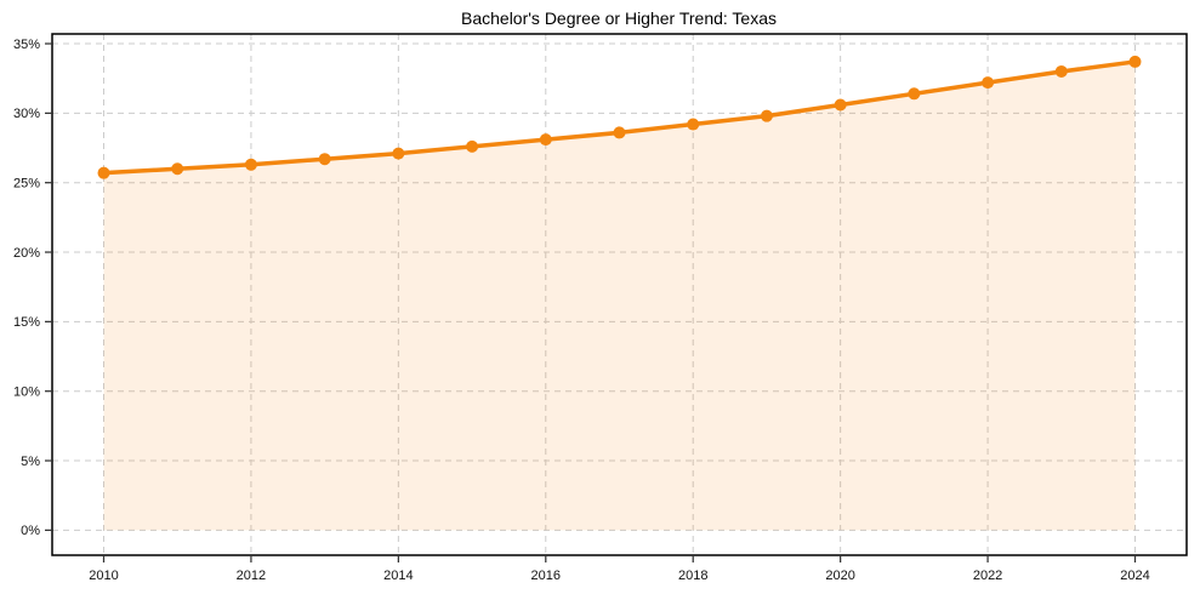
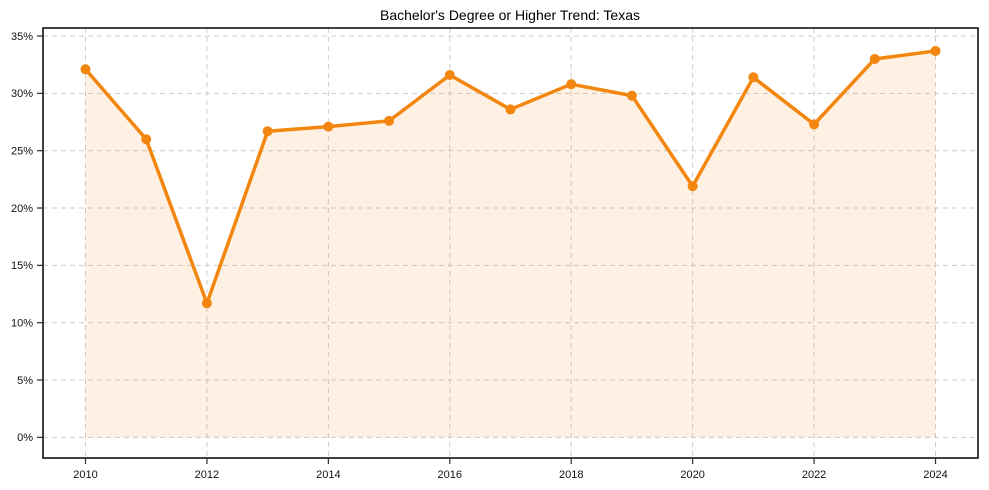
2010: 25.7% -> 32.1%
2012: 26.3% -> 11.7%
2016: 28.1% -> 31.6%
2018: 29.2% -> 30.8%
2020: 30.6% -> 21.9%
2022: 32.2% -> 27.3%
